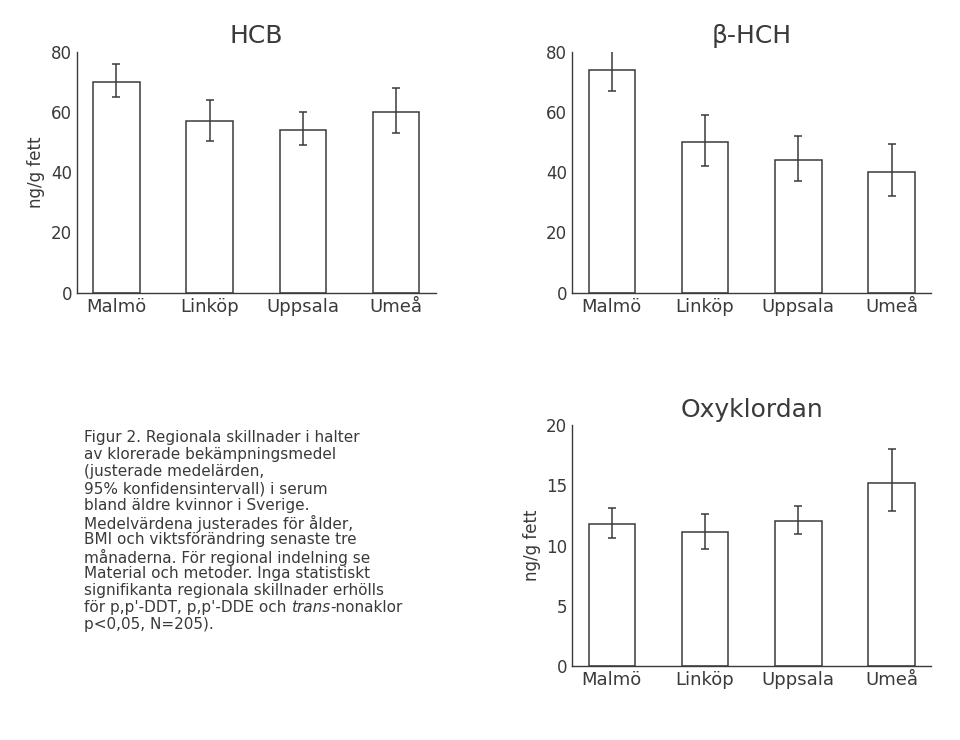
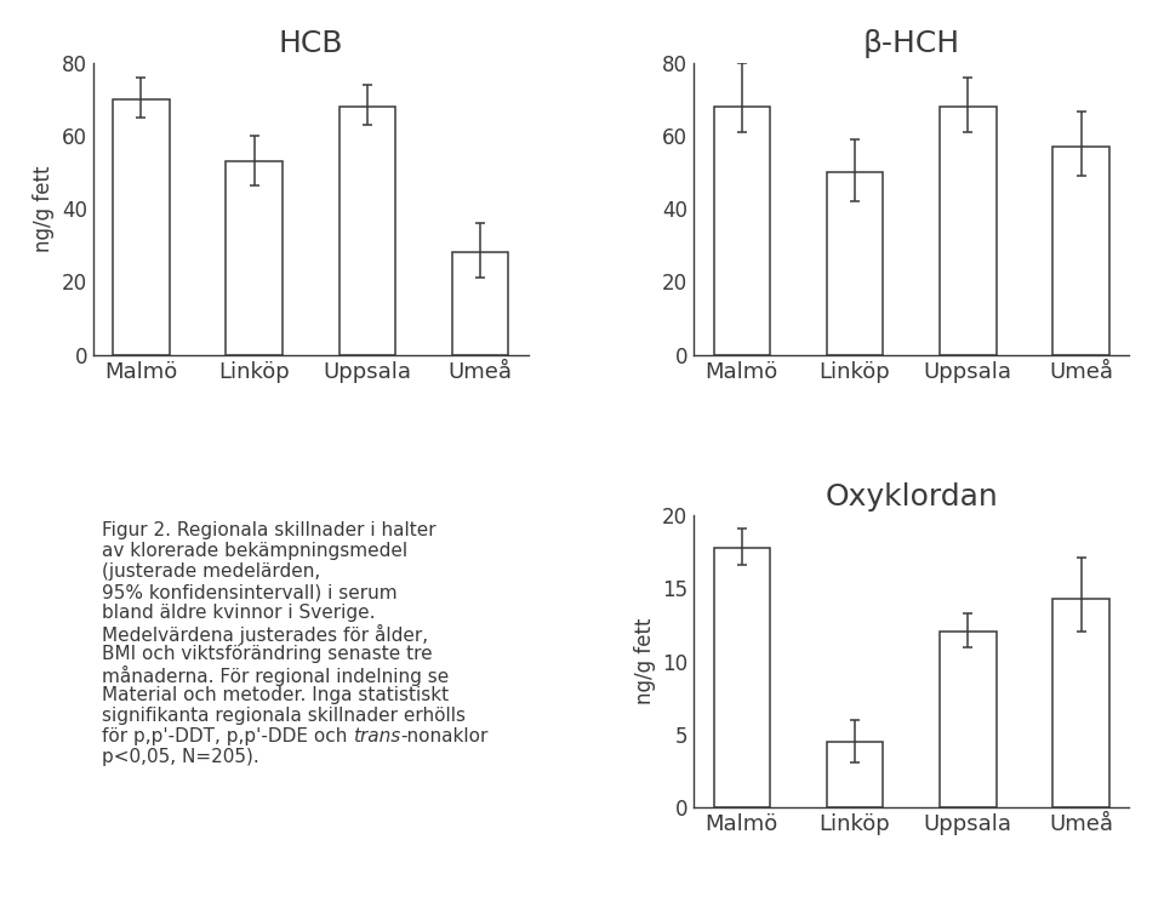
HCB/Linköp: 57 -> 53
HCB/Uppsala: 54 -> 68
HCB/Umeå: 60 -> 28
β-HCH/Malmö: 74 -> 68
β-HCH/Uppsala: 44 -> 68
β-HCH/Umeå: 40 -> 57
Oxyklordan/Malmö: 11.8 -> 17.8
Oxyklordan/Linköp: 11.1 -> 4.5
Oxyklordan/Umeå: 15.2 -> 14.3
